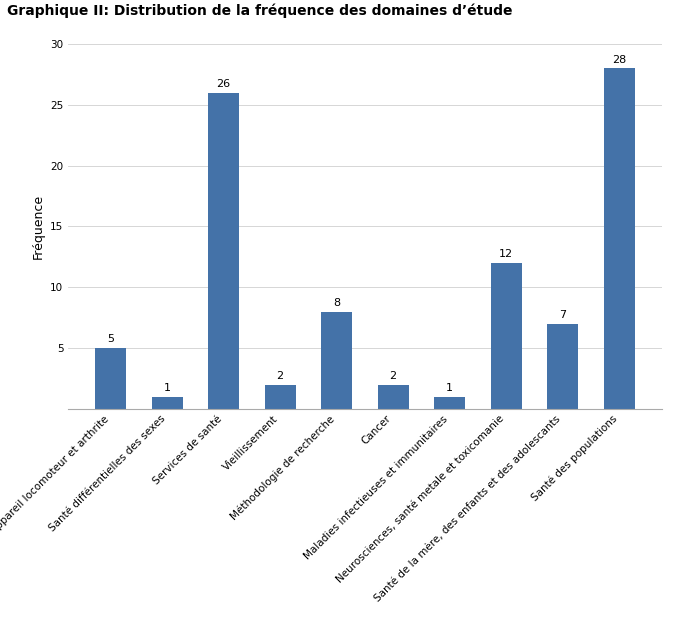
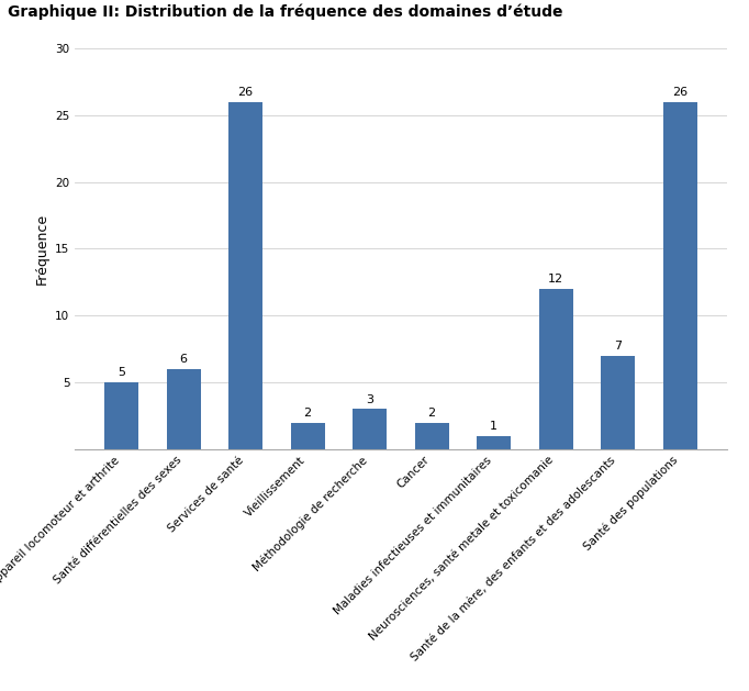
Santé différentielles des sexes: 1 -> 6
Méthodologie de recherche: 8 -> 3
Santé des populations: 28 -> 26
